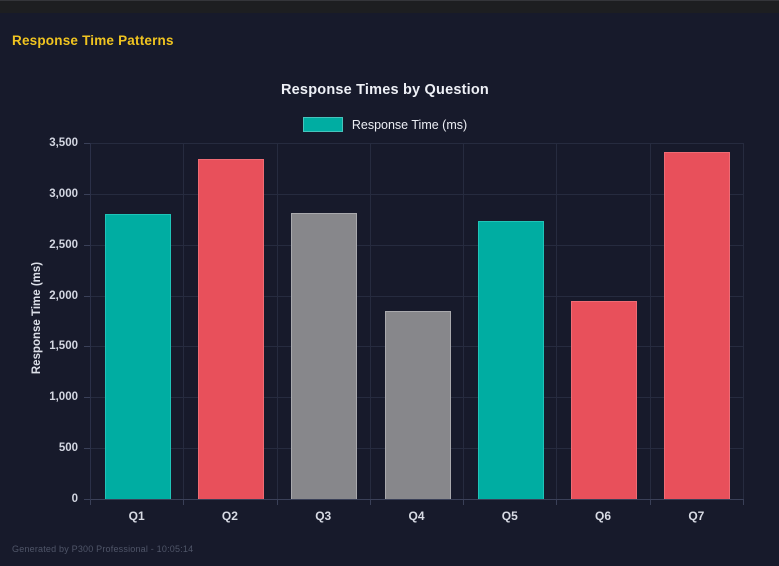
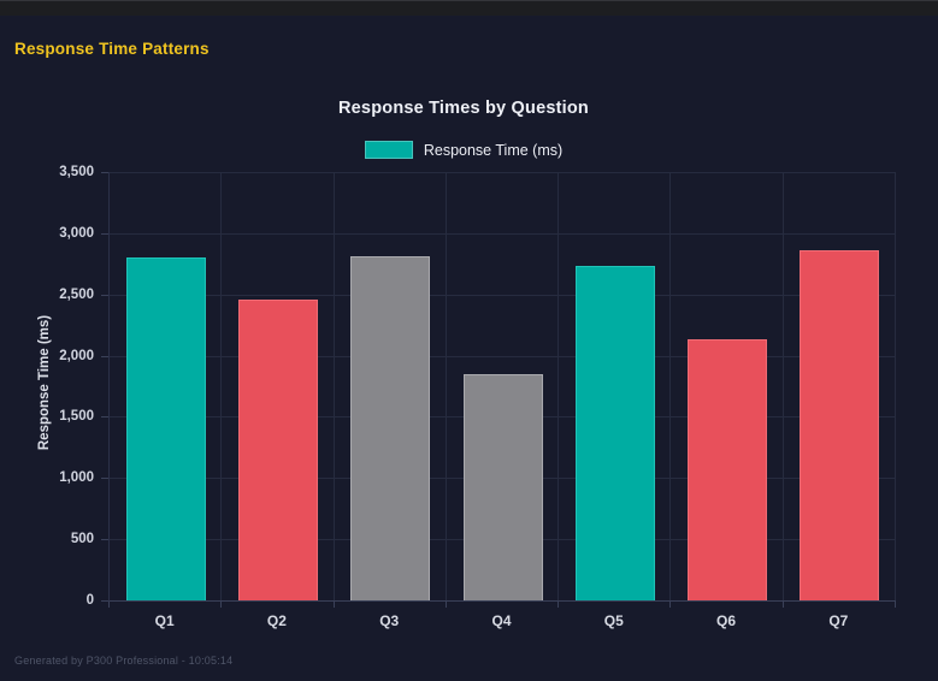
Q2: 3340 -> 2460
Q6: 1950 -> 2130
Q7: 3410 -> 2860
